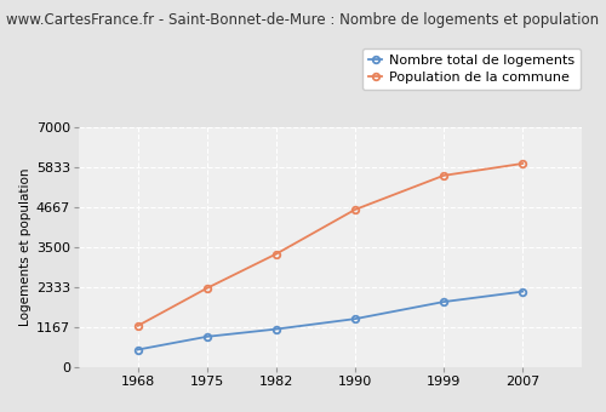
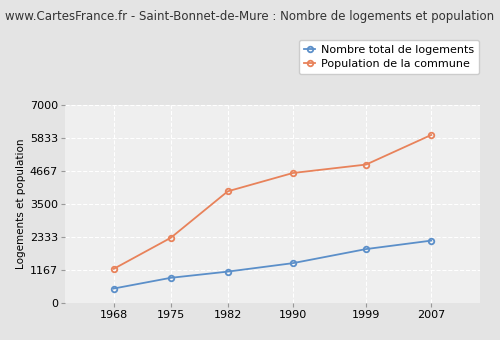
Population de la commune/1982: 3300 -> 3950
Population de la commune/1999: 5600 -> 4900
